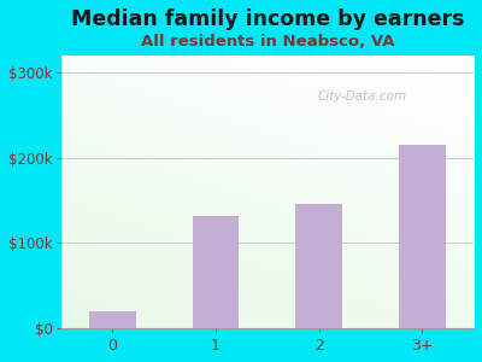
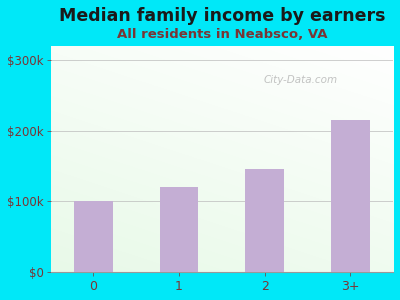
0: $20k -> $100k
1: $132k -> $120k
